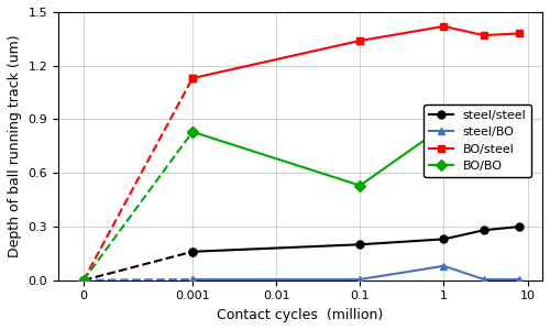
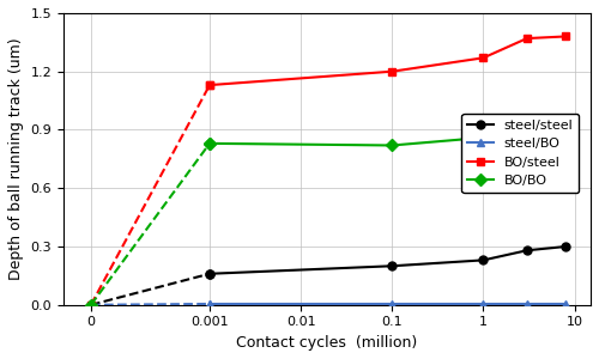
BO/steel/0.1: 1.34 -> 1.20
BO/BO/0.1: 0.53 -> 0.82
steel/BO/1: 0.08 -> 0.01
BO/steel/1: 1.42 -> 1.27
